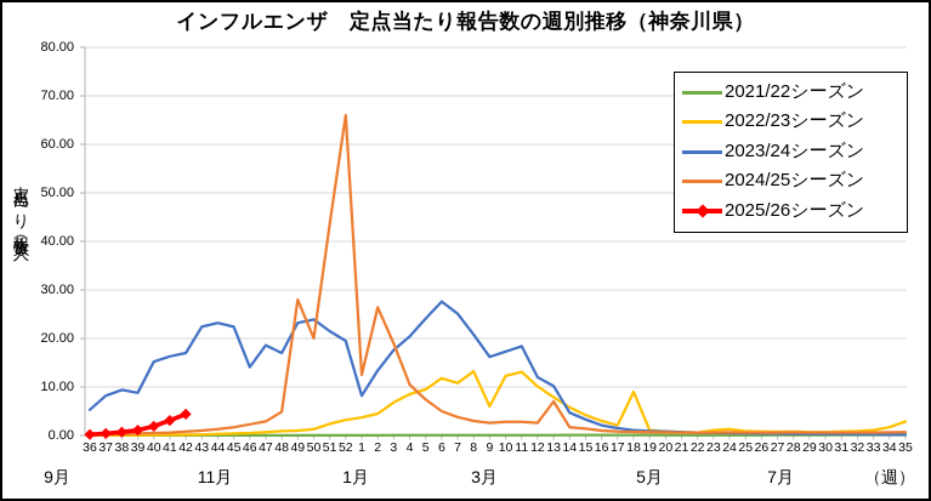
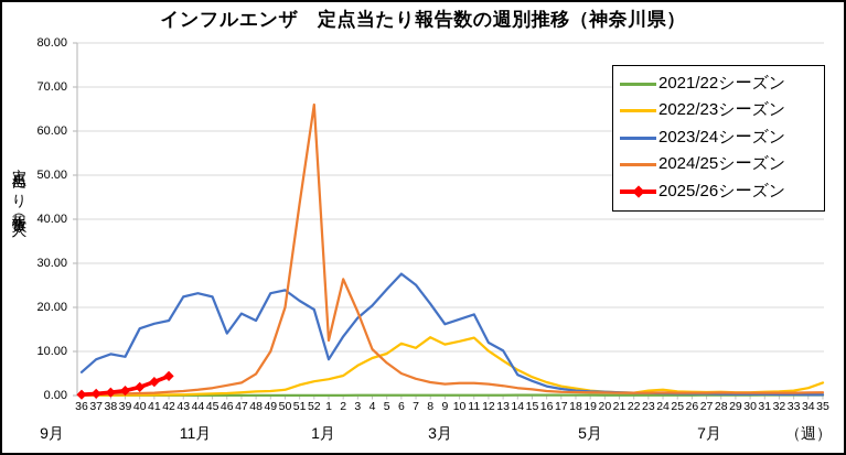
2024/25シーズン/49: 28 -> 10
2022/23シーズン/9: 6 -> 12
2024/25シーズン/13: 7 -> 2
2022/23シーズン/18: 9 -> 2
